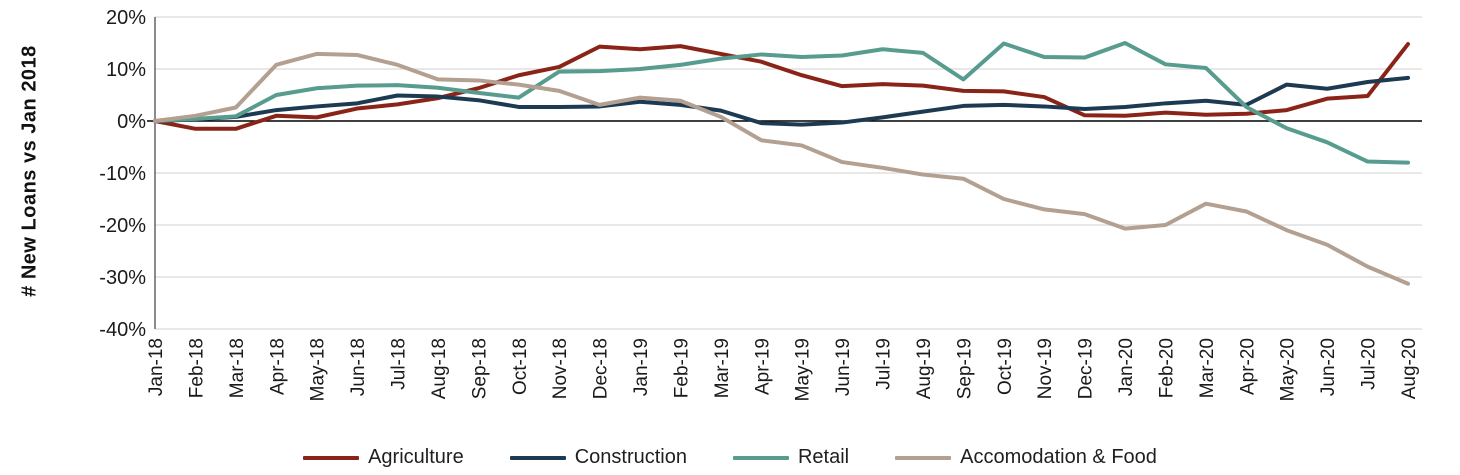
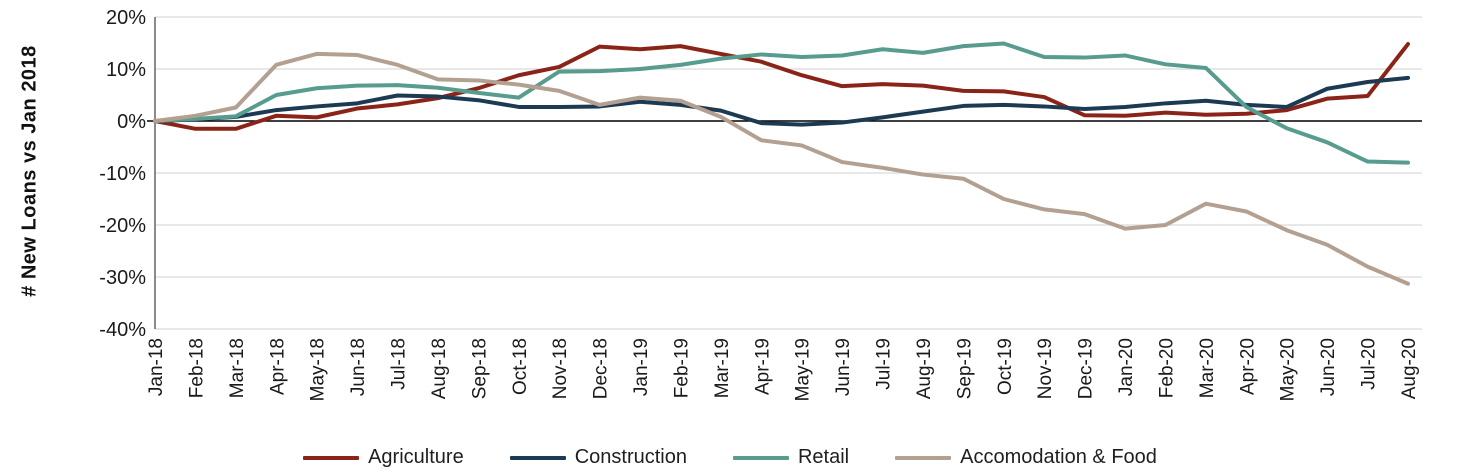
Retail/Sep-19: 8% -> 14%
Retail/Jan-20: 15% -> 13%
Construction/May-20: 7% -> 3%
